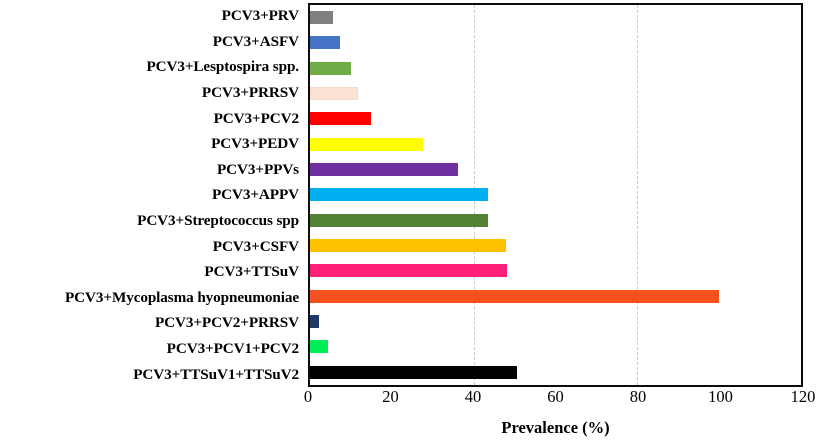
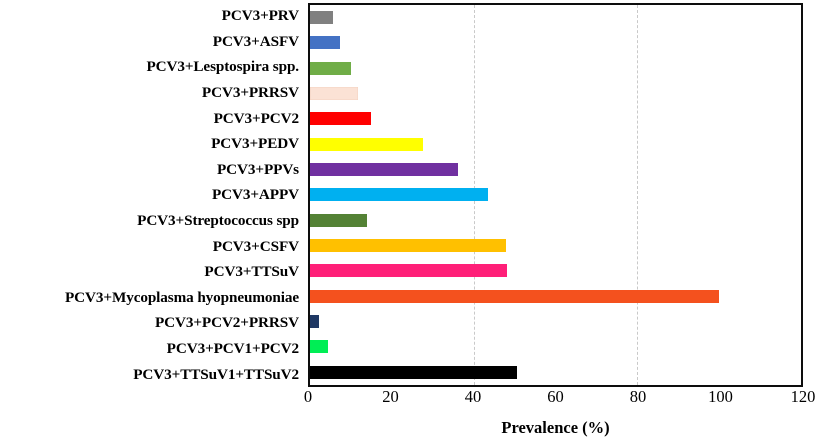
PCV3+Streptococcus spp: 44 -> 14
